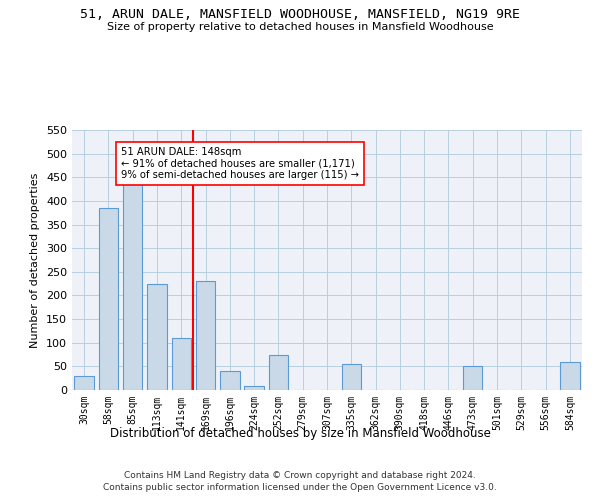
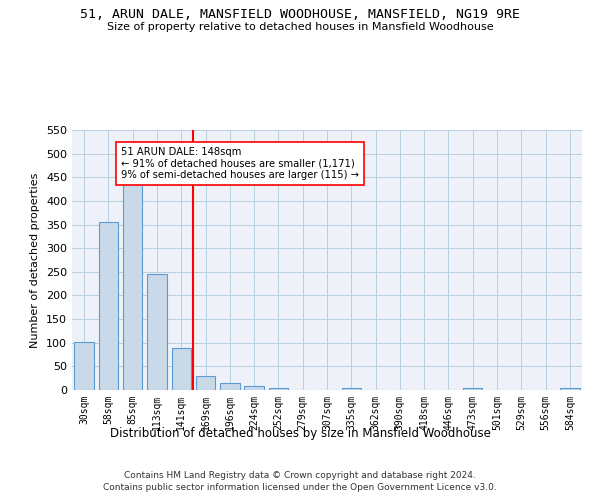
30sqm: 30 -> 102
58sqm: 385 -> 356
113sqm: 225 -> 246
141sqm: 110 -> 88
169sqm: 230 -> 30
196sqm: 40 -> 14
252sqm: 75 -> 5
335sqm: 55 -> 5
473sqm: 50 -> 5
584sqm: 60 -> 5
